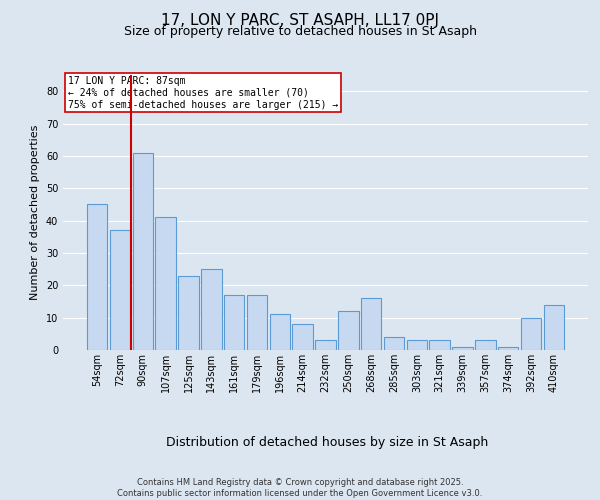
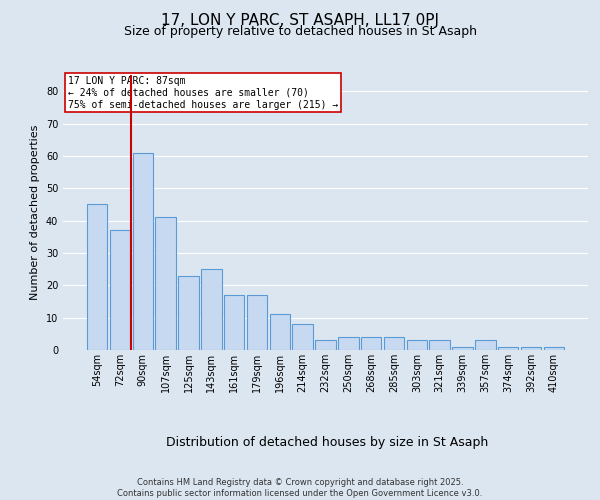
250sqm: 12 -> 4
268sqm: 16 -> 4
392sqm: 10 -> 1
410sqm: 14 -> 1
